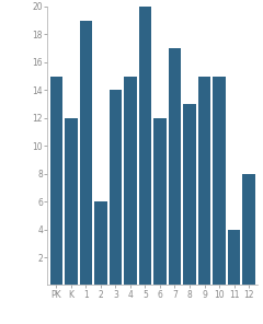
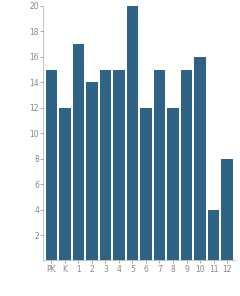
1: 19 -> 17
2: 6 -> 14
3: 14 -> 15
7: 17 -> 15
8: 13 -> 12
10: 15 -> 16
